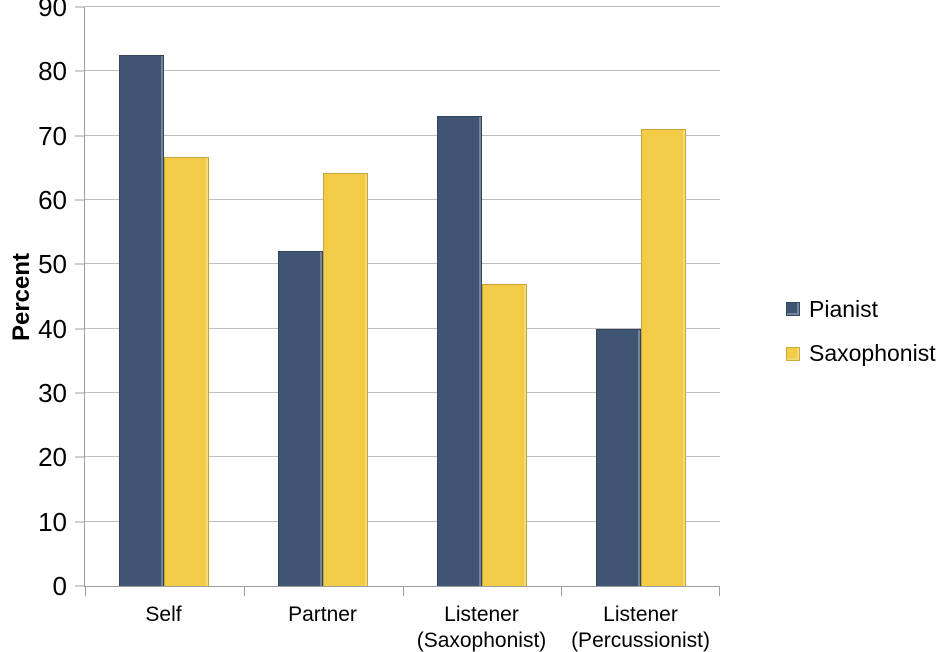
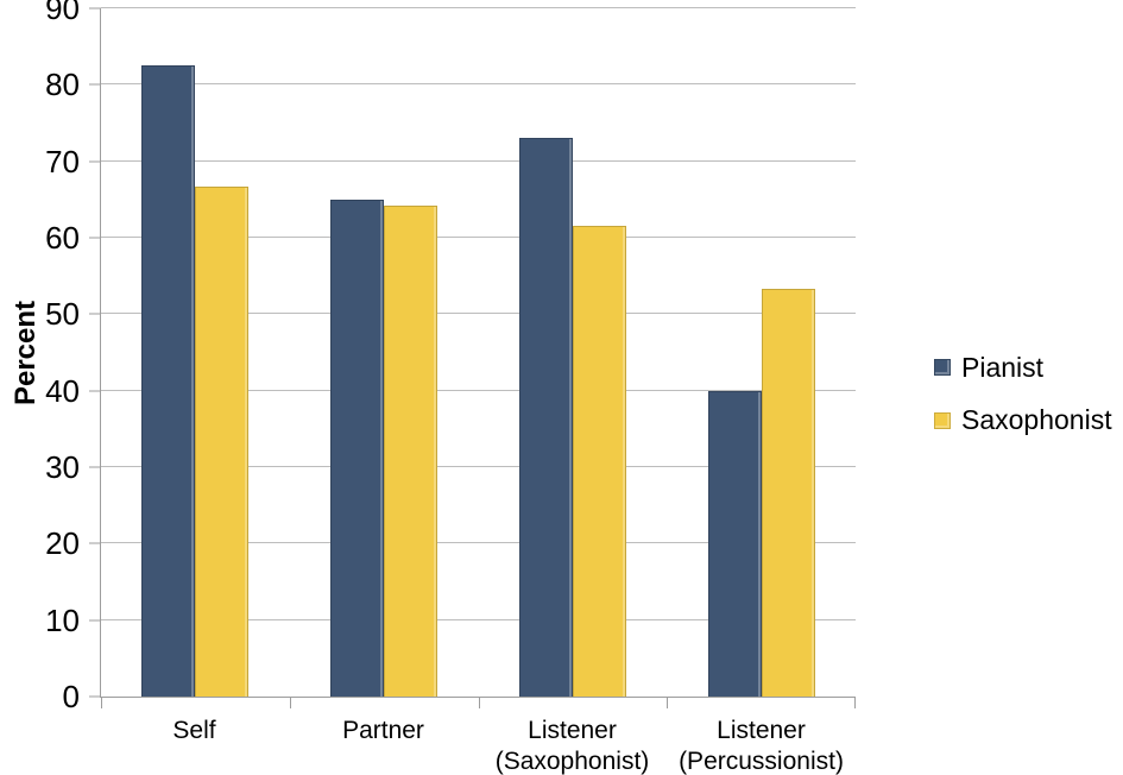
Pianist/Partner: 52 -> 65
Saxophonist/Listener (Saxophonist): 47 -> 62
Saxophonist/Listener (Percussionist): 71 -> 53
